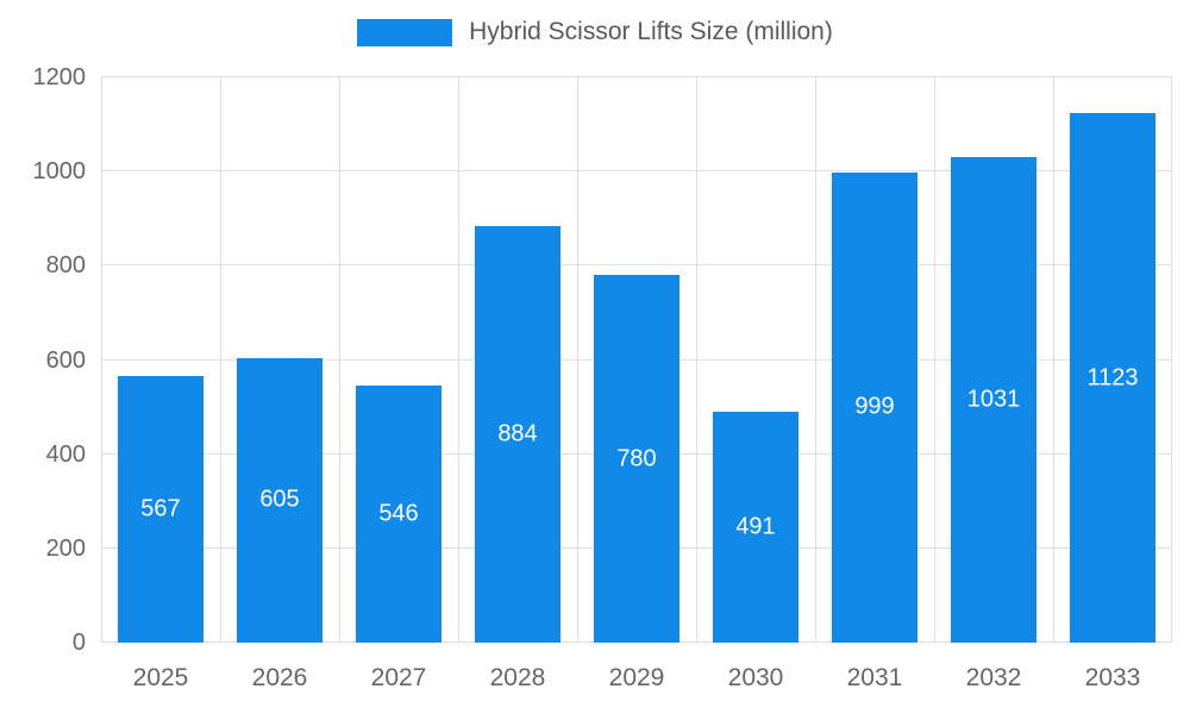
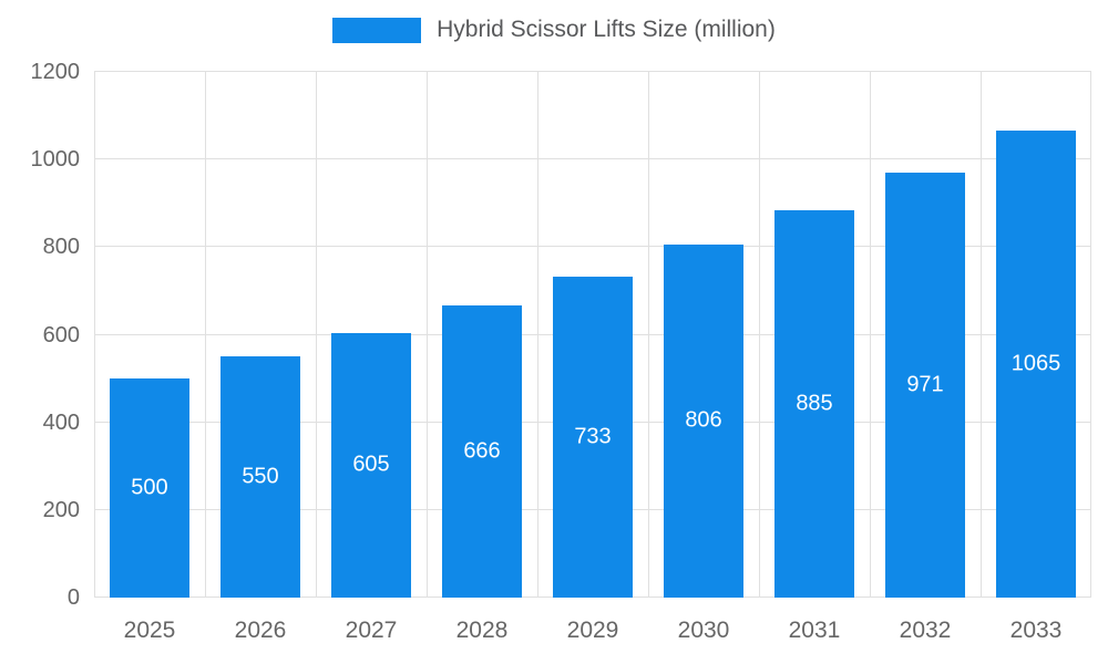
2025: 567 -> 500
2026: 605 -> 550
2027: 546 -> 605
2028: 884 -> 666
2029: 780 -> 733
2030: 491 -> 806
2031: 999 -> 885
2032: 1031 -> 971
2033: 1123 -> 1065
